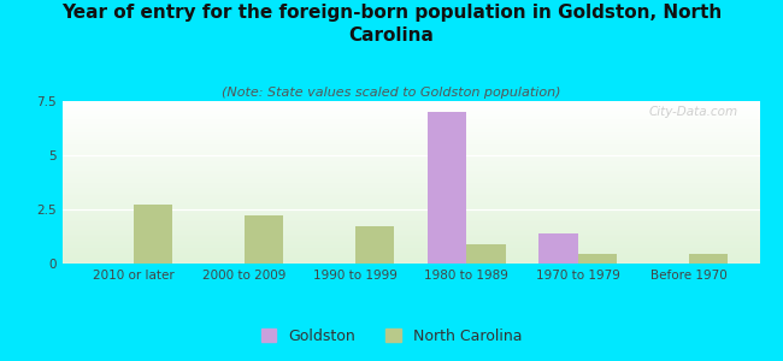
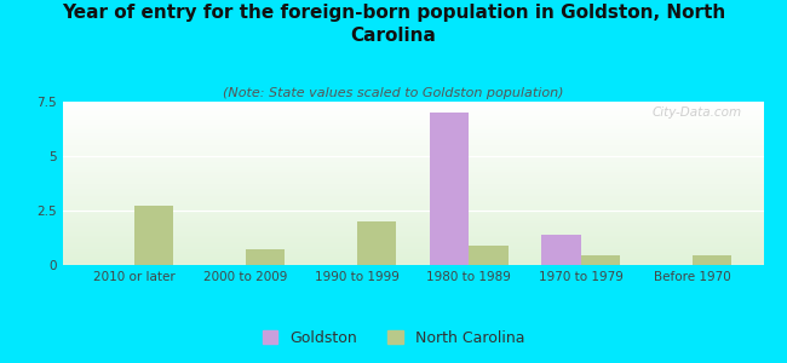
North Carolina/2000 to 2009: 2.2 -> 0.7
North Carolina/1990 to 1999: 1.7 -> 2.0
